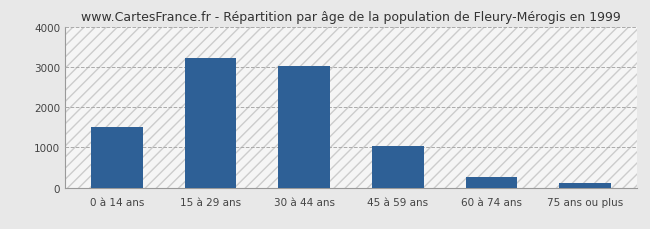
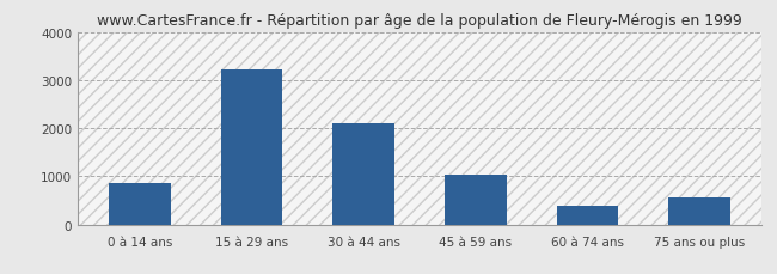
0 à 14 ans: 1500 -> 850
30 à 44 ans: 3030 -> 2100
60 à 74 ans: 270 -> 400
75 ans ou plus: 120 -> 550
